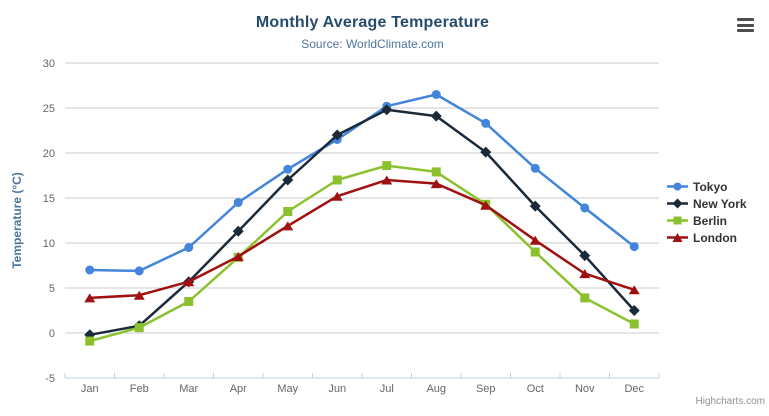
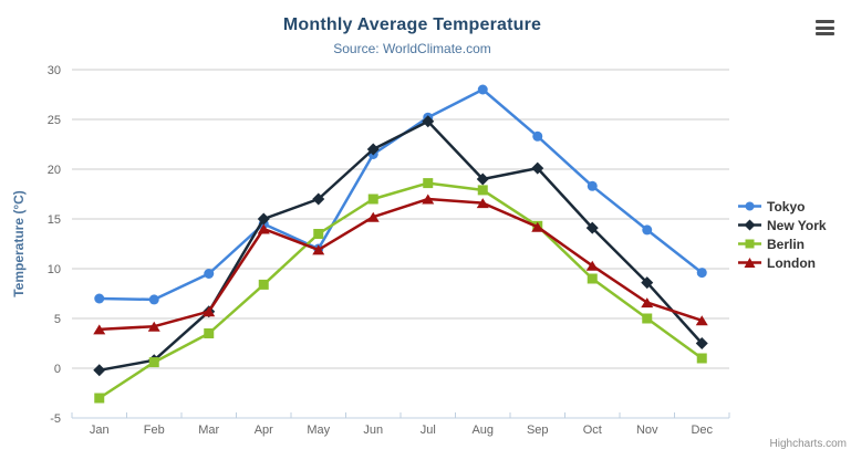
Berlin/Jan: -1 -> -3
New York/Apr: 11 -> 15
London/Apr: 8 -> 14
Tokyo/May: 18 -> 12
Tokyo/Aug: 26 -> 28
New York/Aug: 24 -> 19
Berlin/Nov: 4 -> 5
